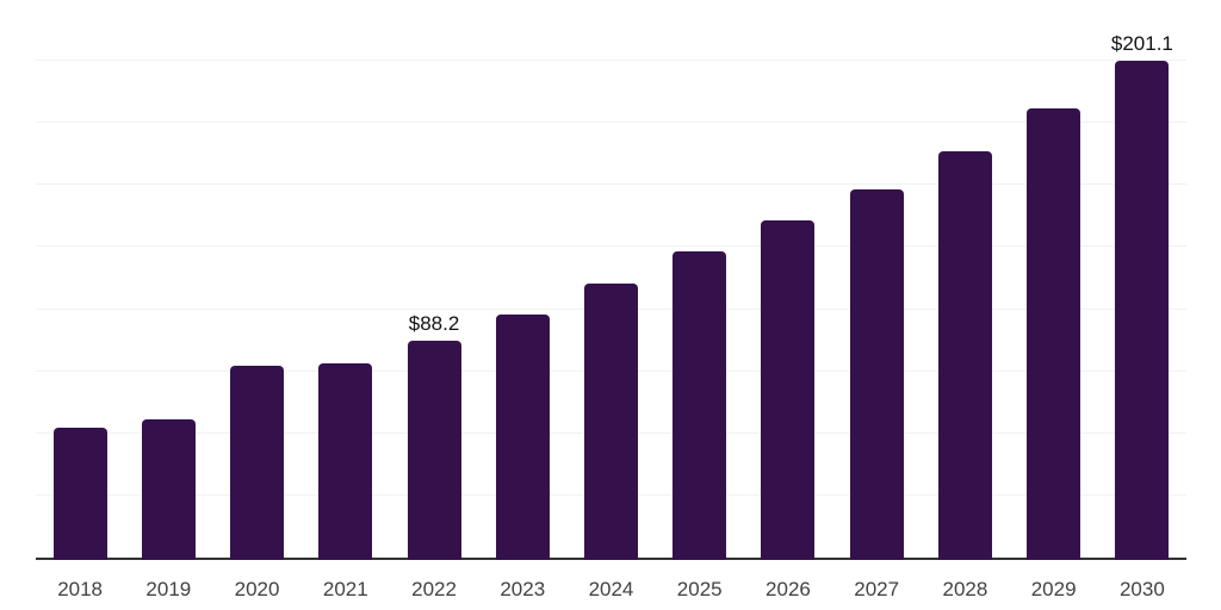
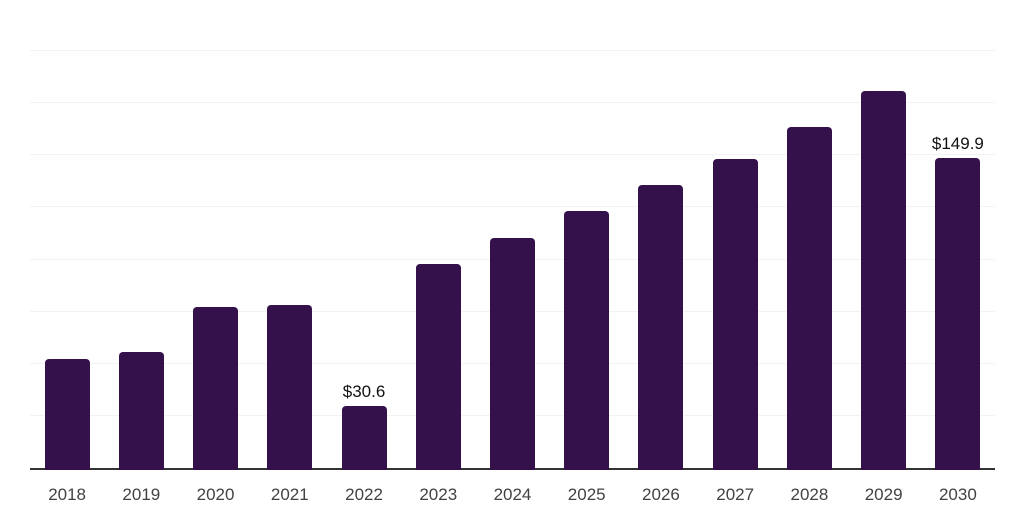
2022: $88.2 -> $30.6
2030: $201.1 -> $149.9
